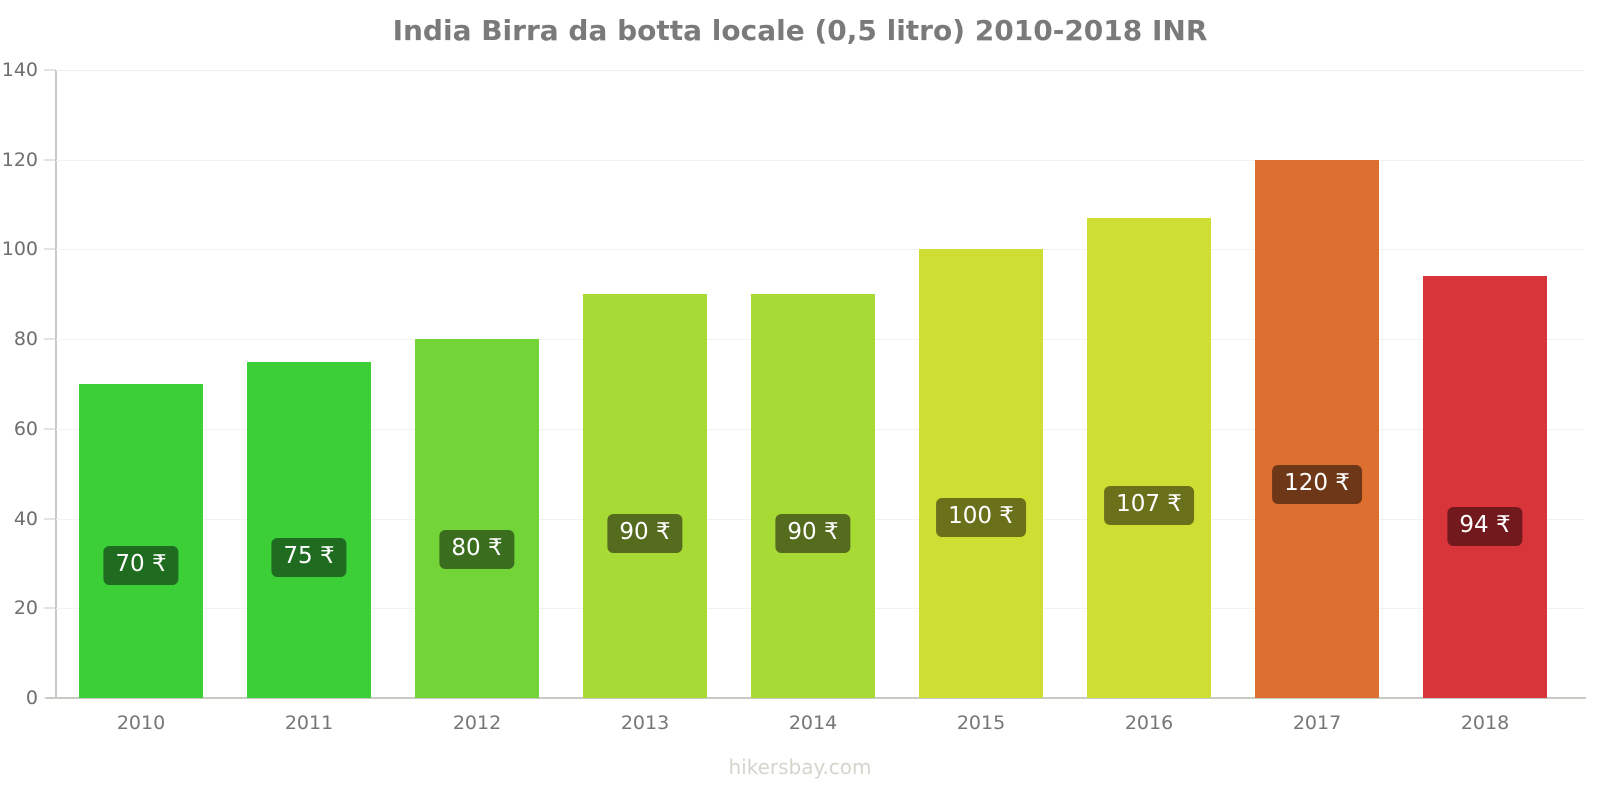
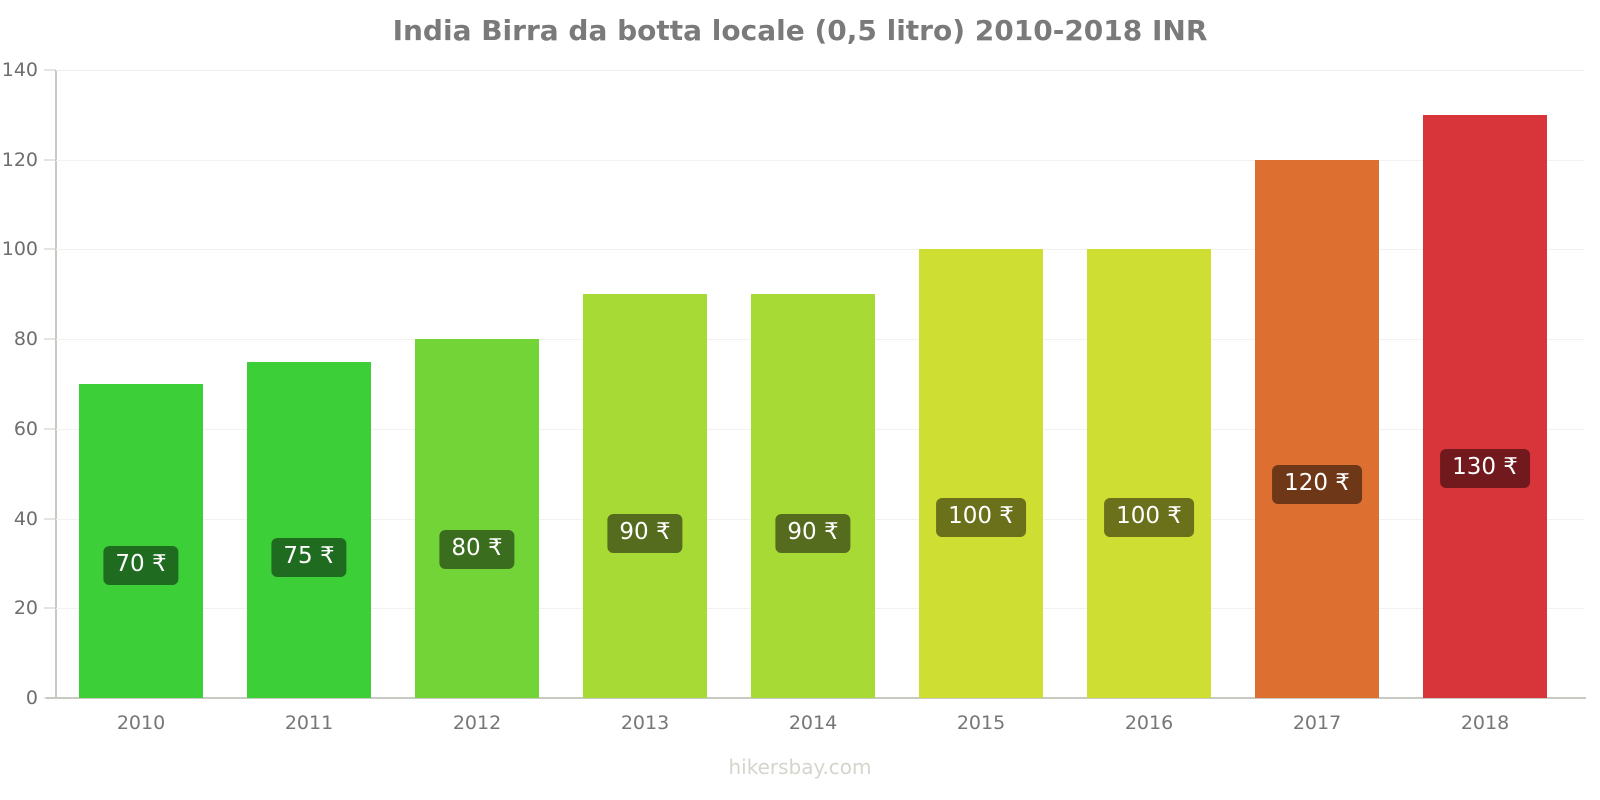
2016: 107 -> 100
2018: 94 -> 130
